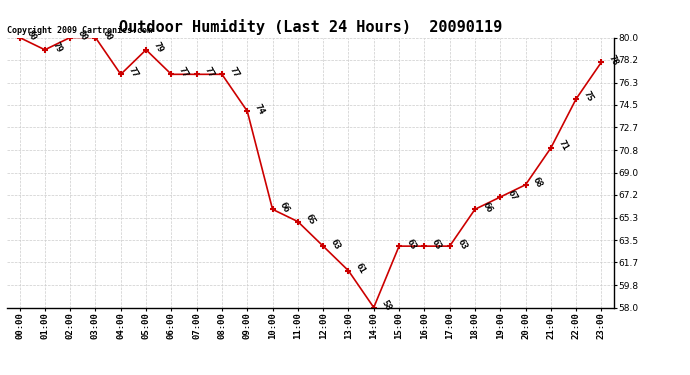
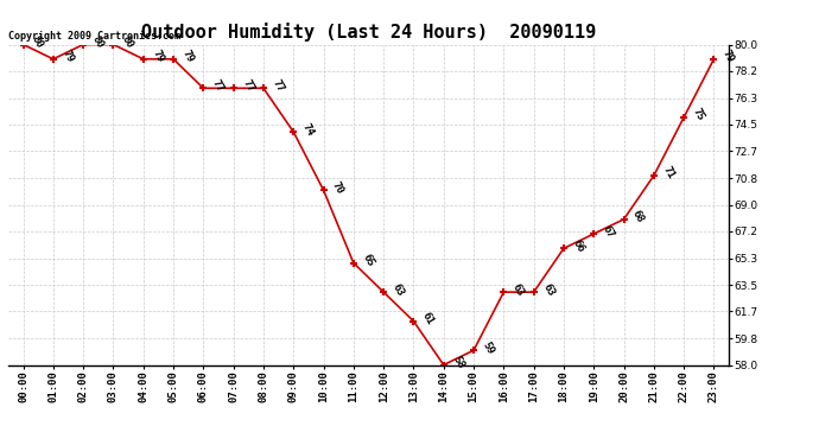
04:00: 77 -> 79
10:00: 66 -> 70
15:00: 63 -> 59
23:00: 78 -> 79
